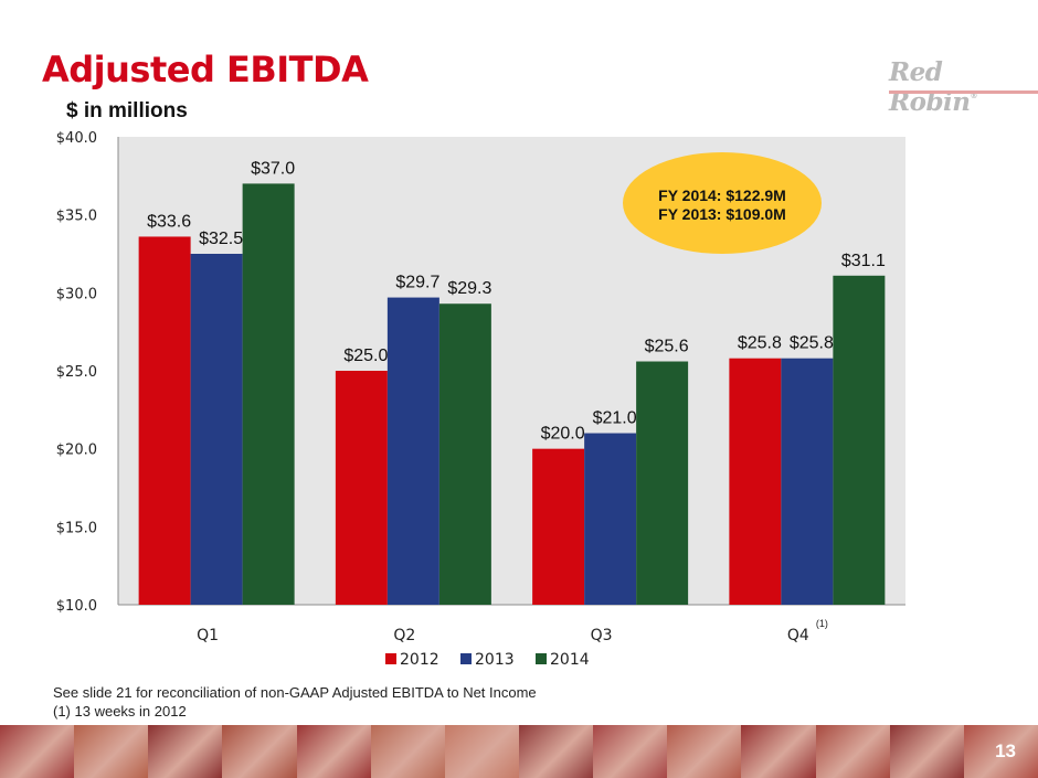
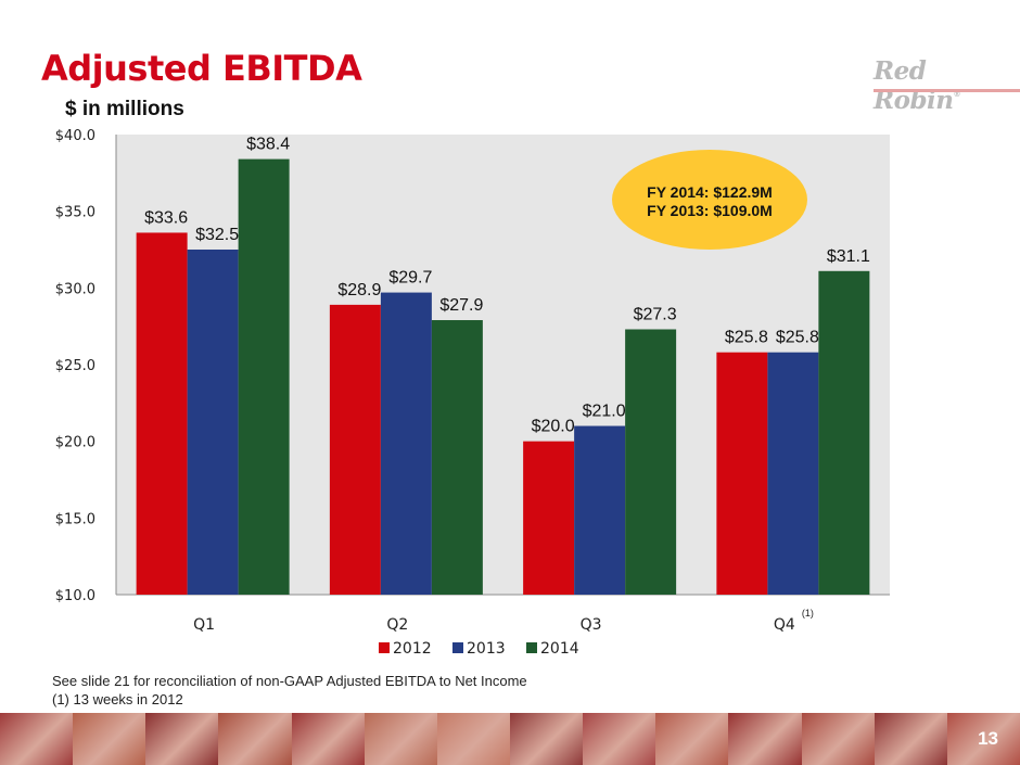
2014/Q1: $37.0 -> $38.4
2012/Q2: $25.0 -> $28.9
2014/Q2: $29.3 -> $27.9
2014/Q3: $25.6 -> $27.3
